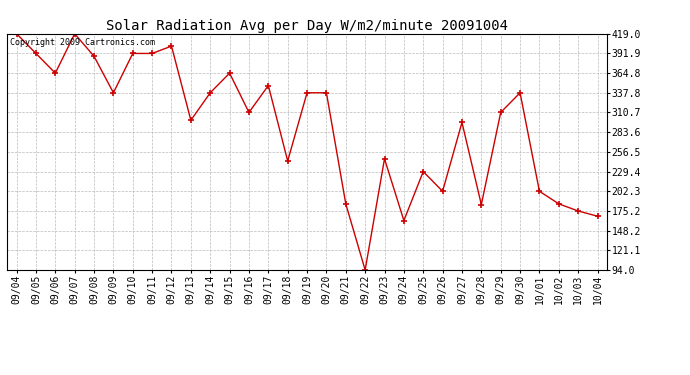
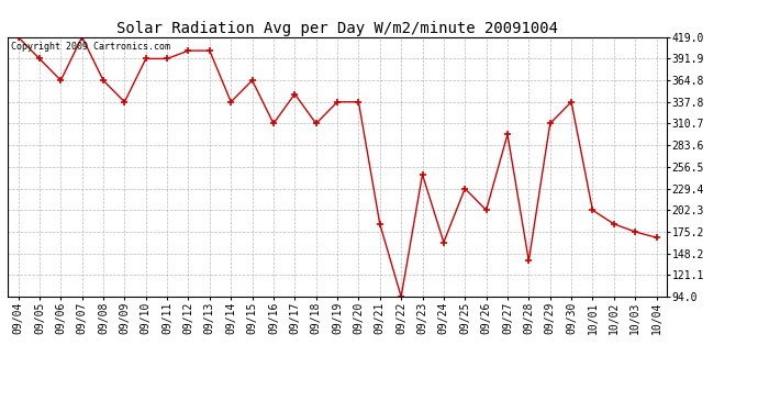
09/08: 388 -> 365
09/13: 300 -> 402
09/18: 244 -> 311
09/28: 184 -> 139
